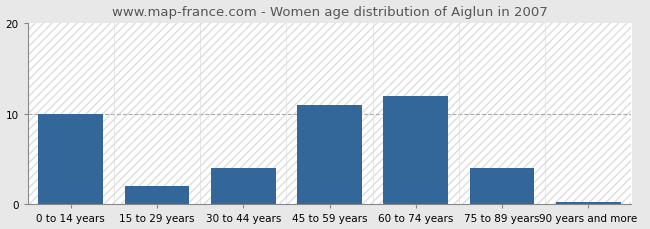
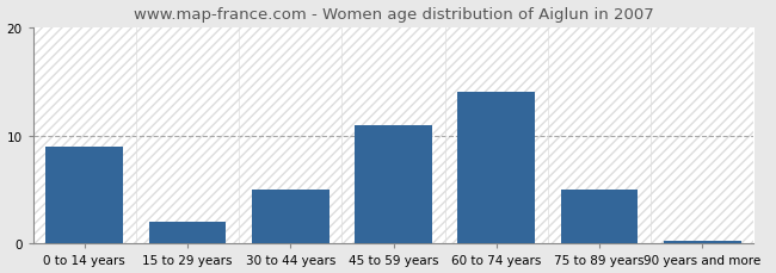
0 to 14 years: 10.0 -> 9.0
30 to 44 years: 4.0 -> 5.0
60 to 74 years: 12.0 -> 14.0
75 to 89 years: 4.0 -> 5.0
